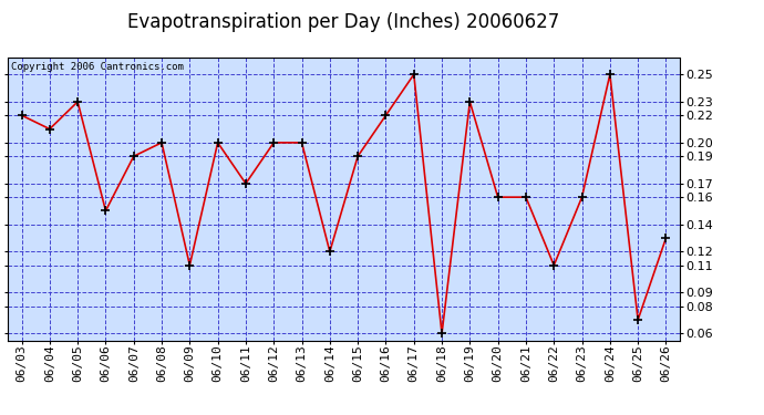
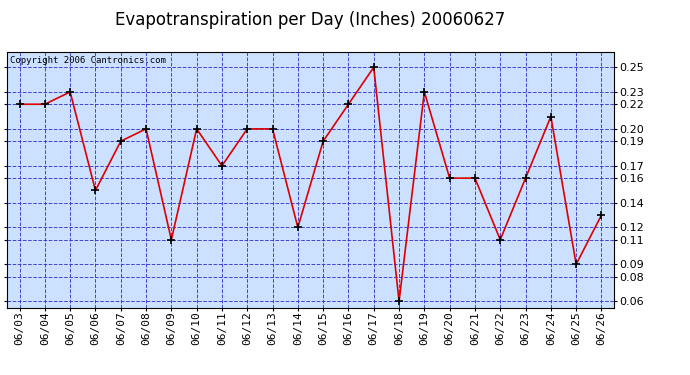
06/04: 0.21 -> 0.22
06/24: 0.25 -> 0.21
06/25: 0.07 -> 0.09
